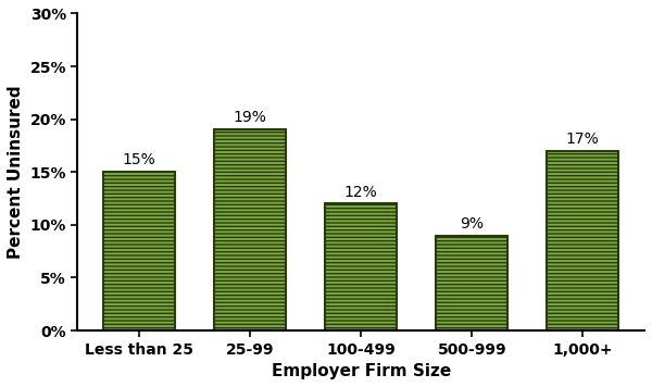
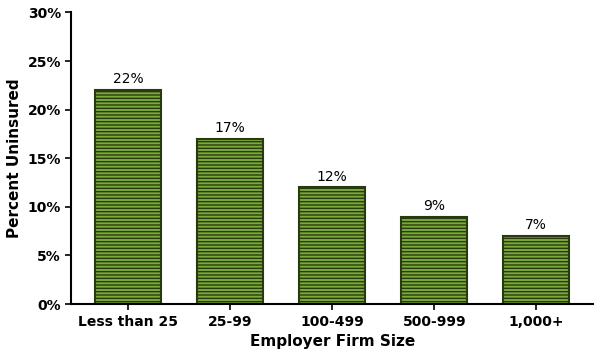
Less than 25: 15% -> 22%
25-99: 19% -> 17%
1,000+: 17% -> 7%
